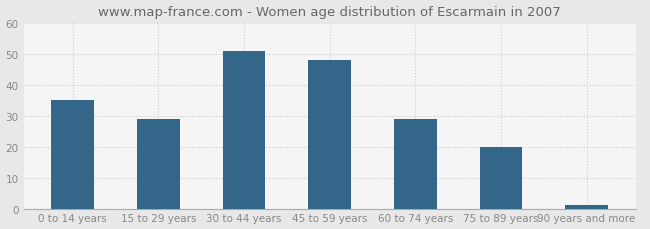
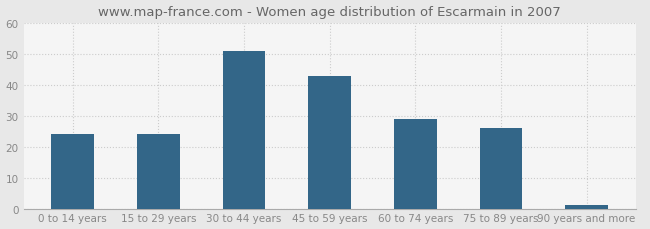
0 to 14 years: 35 -> 24
15 to 29 years: 29 -> 24
45 to 59 years: 48 -> 43
75 to 89 years: 20 -> 26
